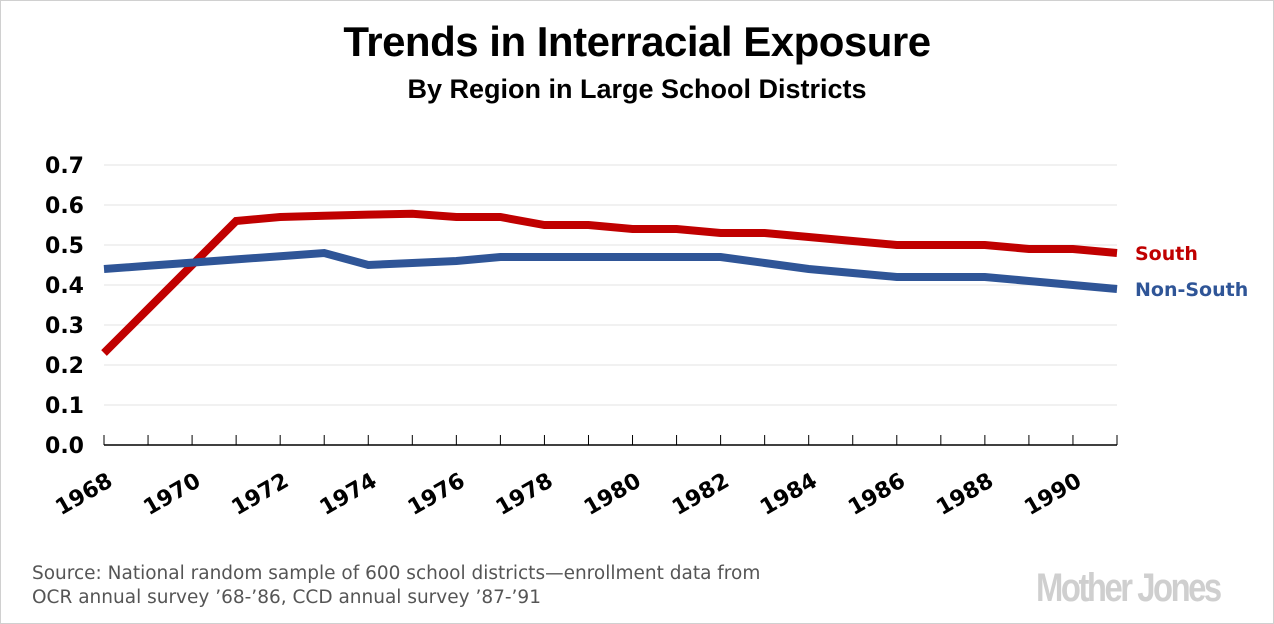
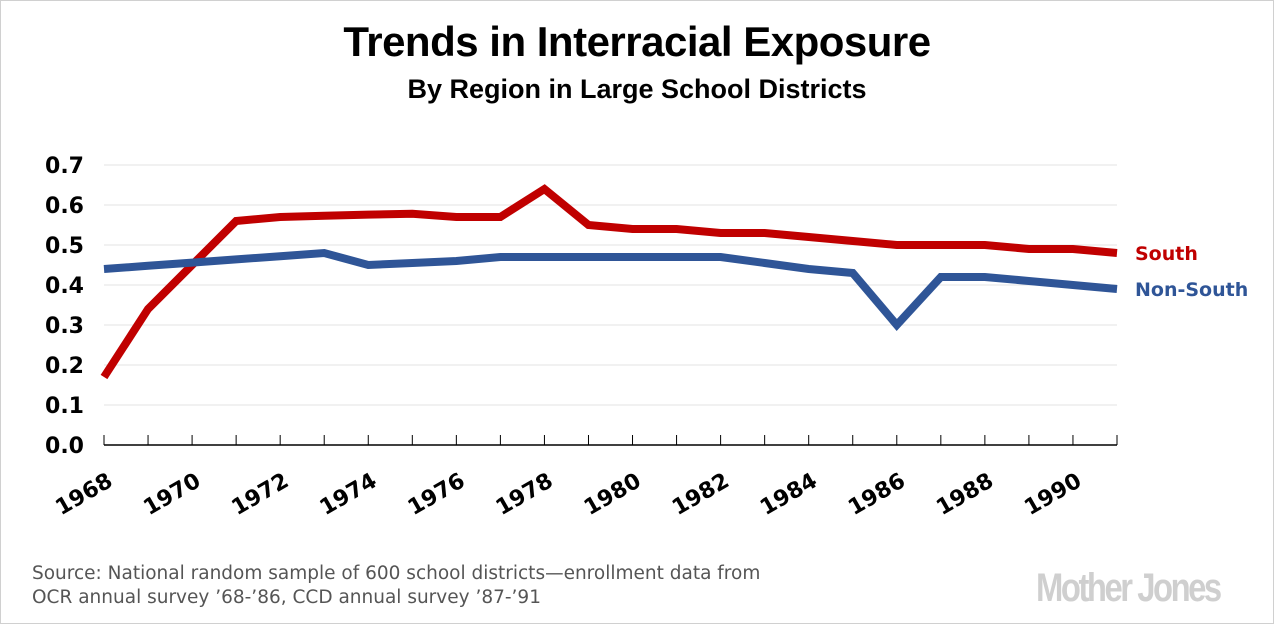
South/1968: 0.23 -> 0.17
South/1978: 0.55 -> 0.64
Non-South/1986: 0.42 -> 0.30
